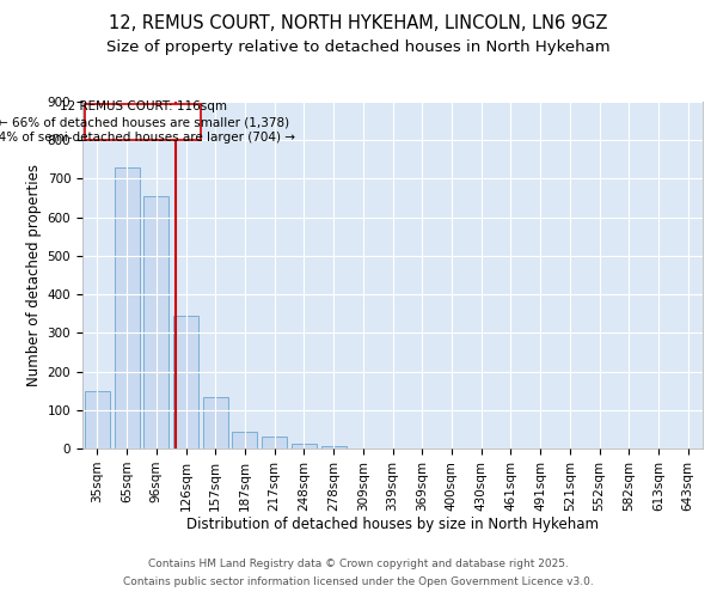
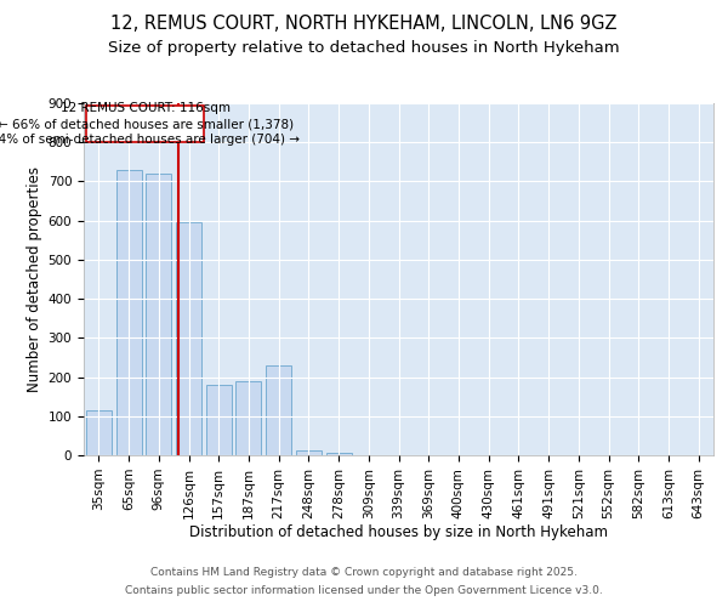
35sqm: 150 -> 115
96sqm: 655 -> 720
126sqm: 345 -> 595
157sqm: 135 -> 180
187sqm: 45 -> 190
217sqm: 30 -> 230
